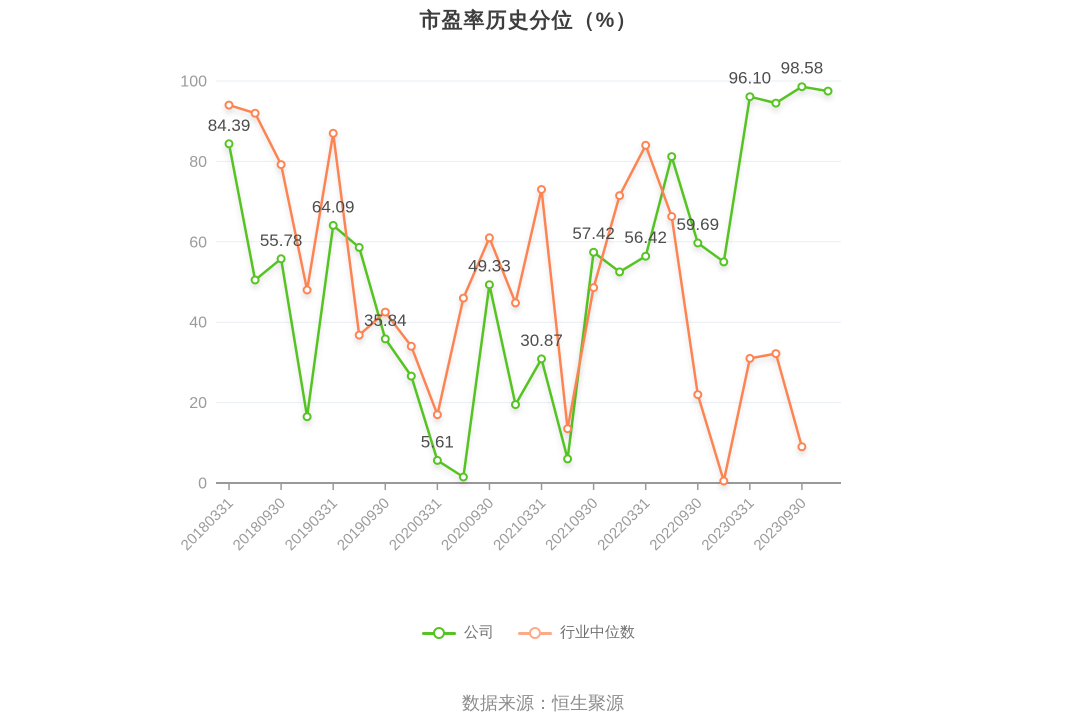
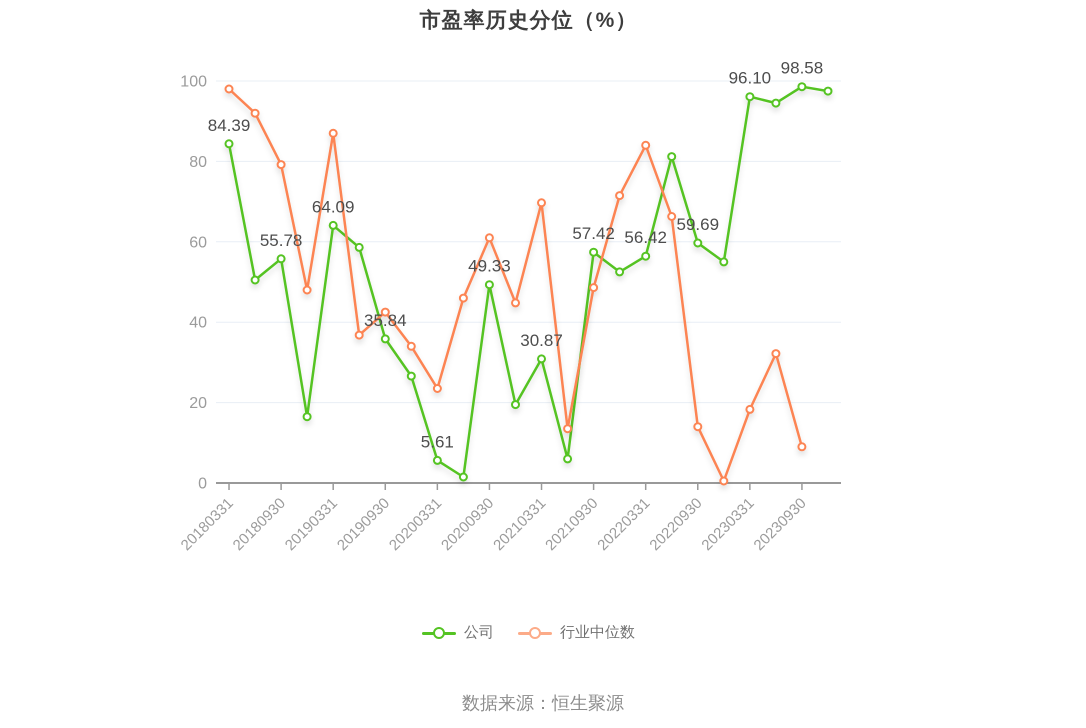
行业中位数/20180331: 94 -> 98
行业中位数/20200331: 17 -> 24
行业中位数/20210331: 73 -> 70
行业中位数/20220930: 22 -> 14
行业中位数/20230331: 31 -> 18
